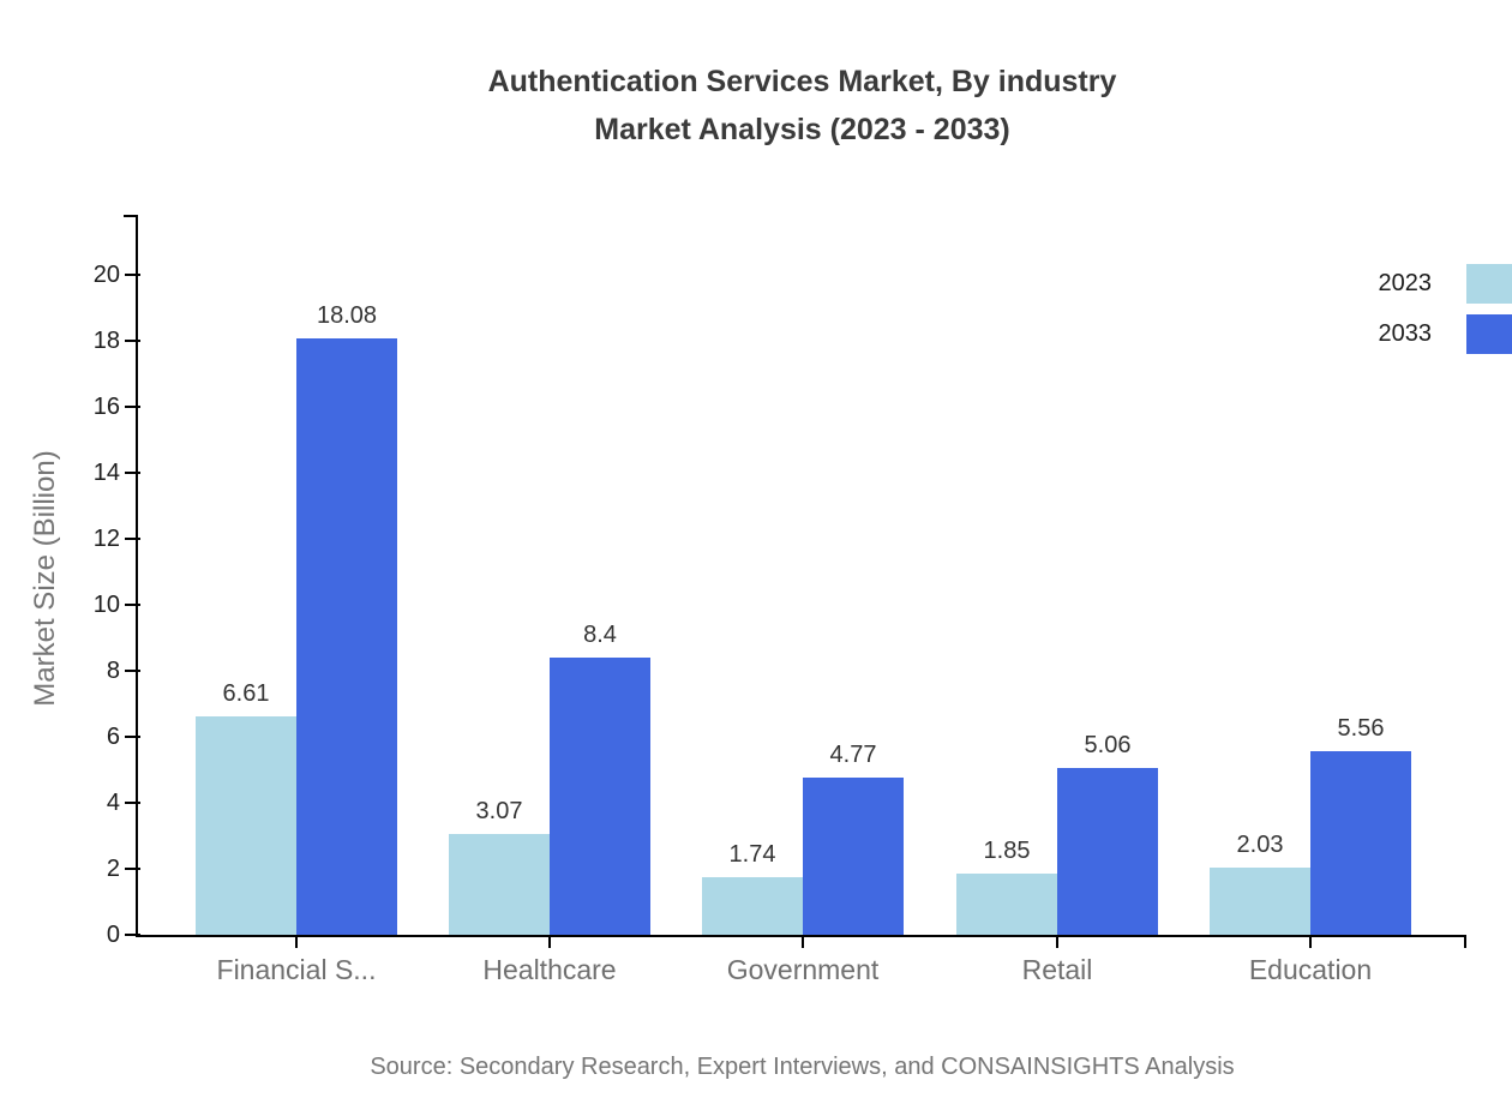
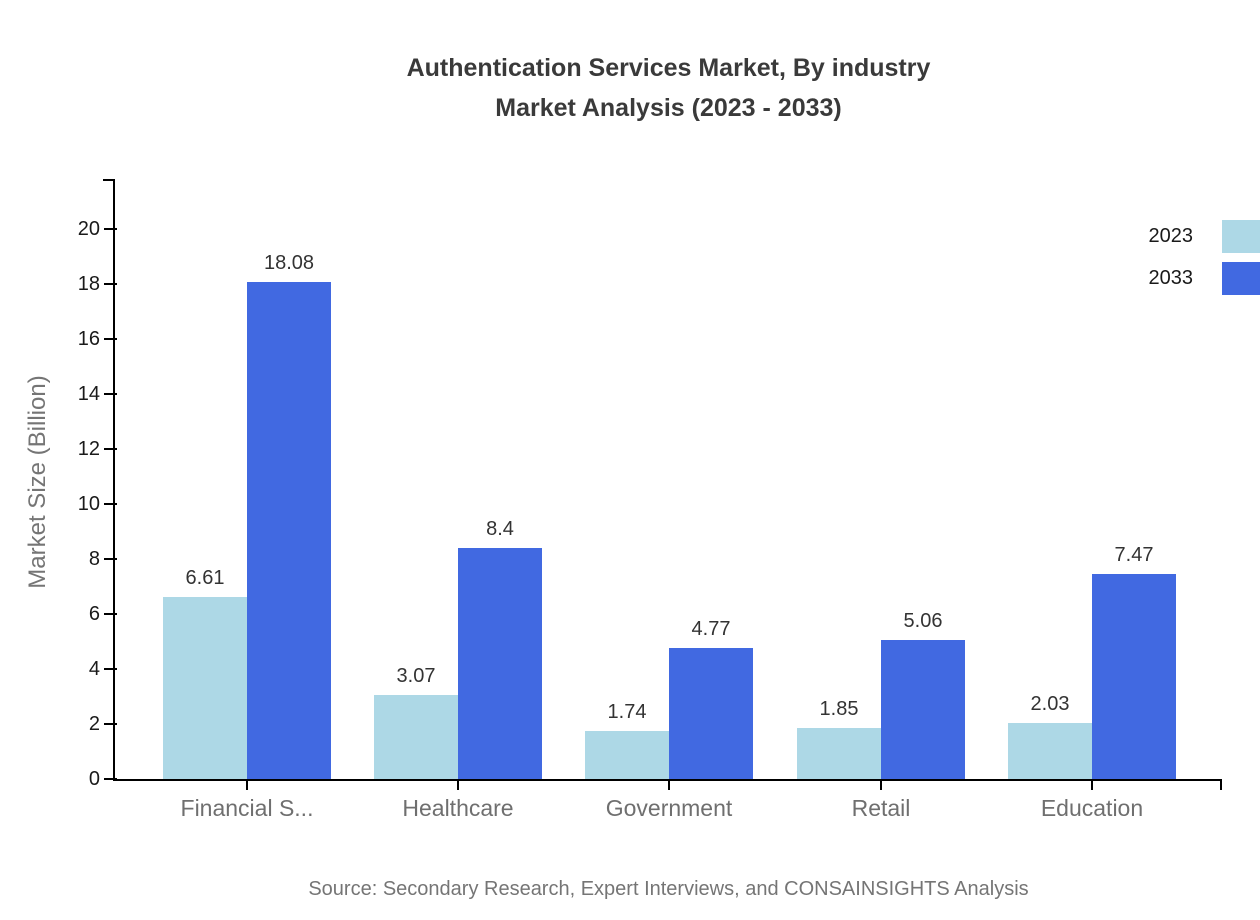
2033/Education: 5.56 -> 7.47
